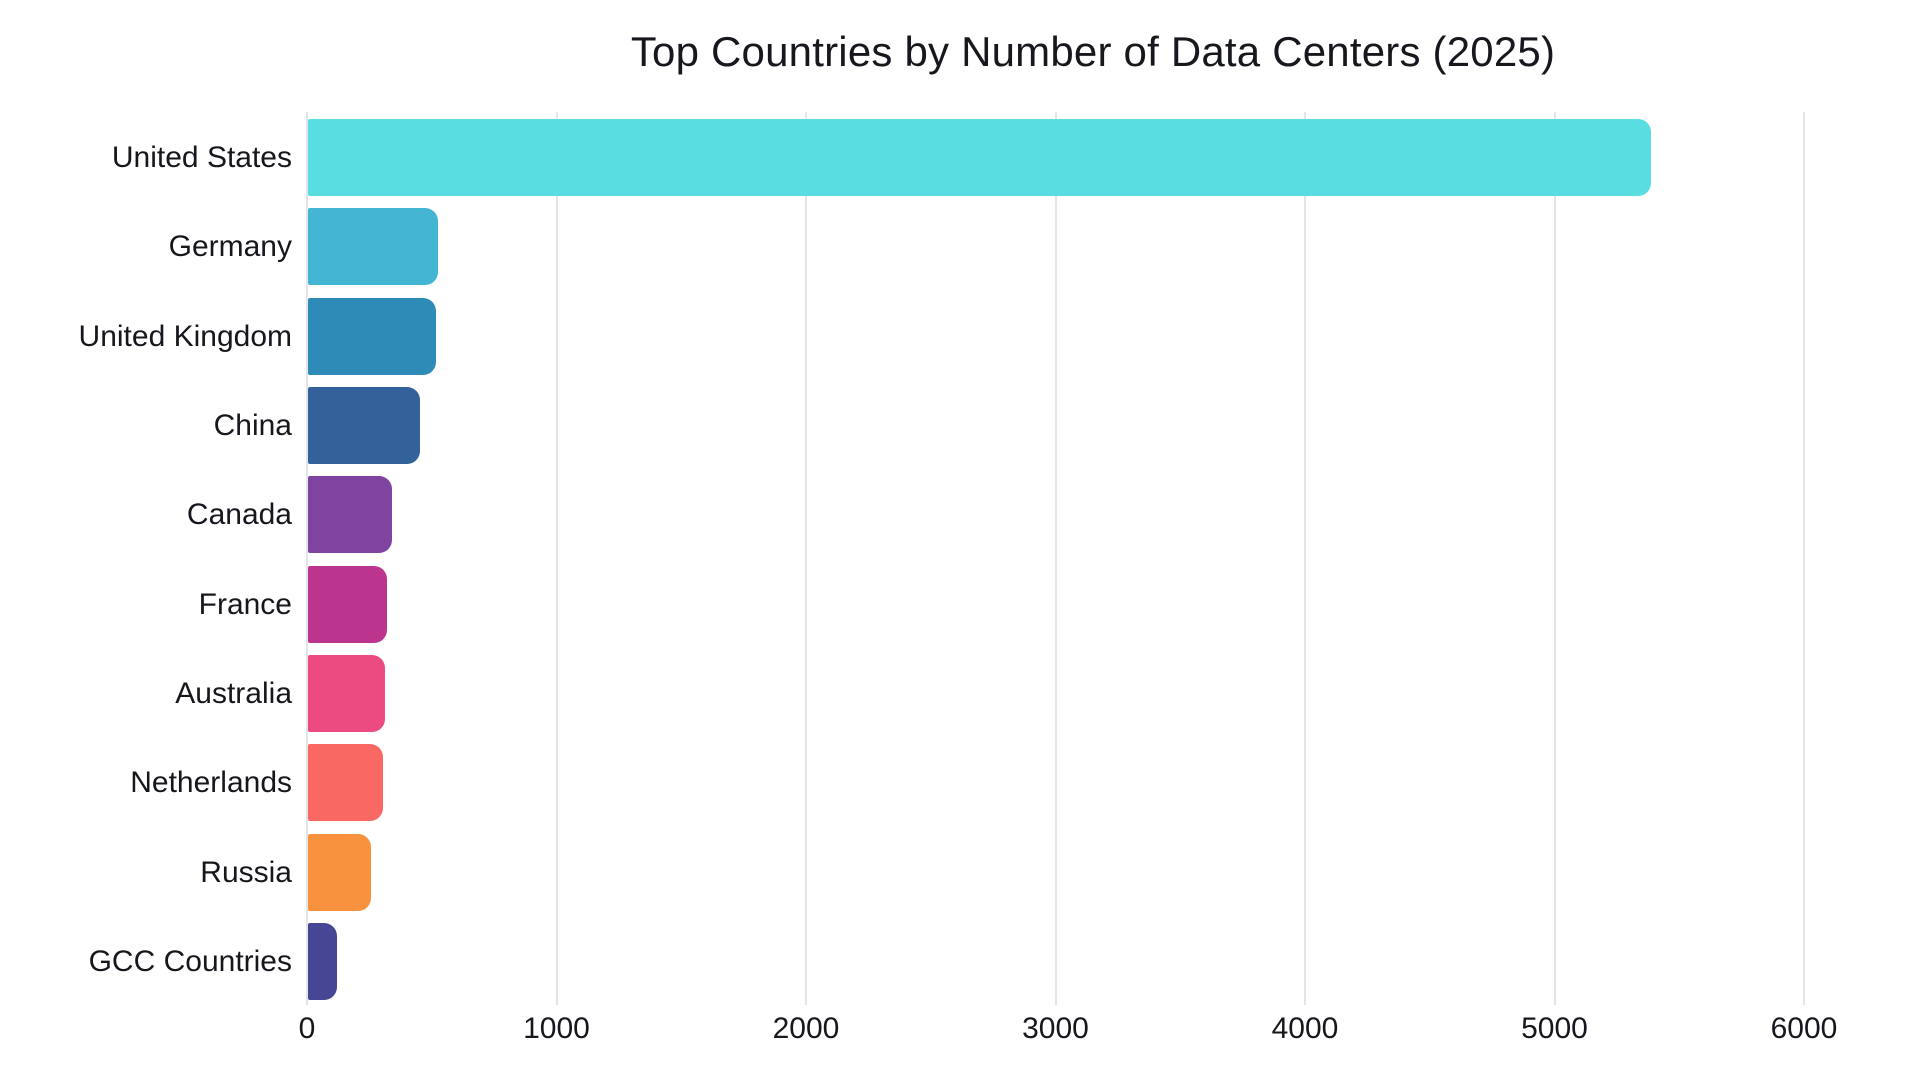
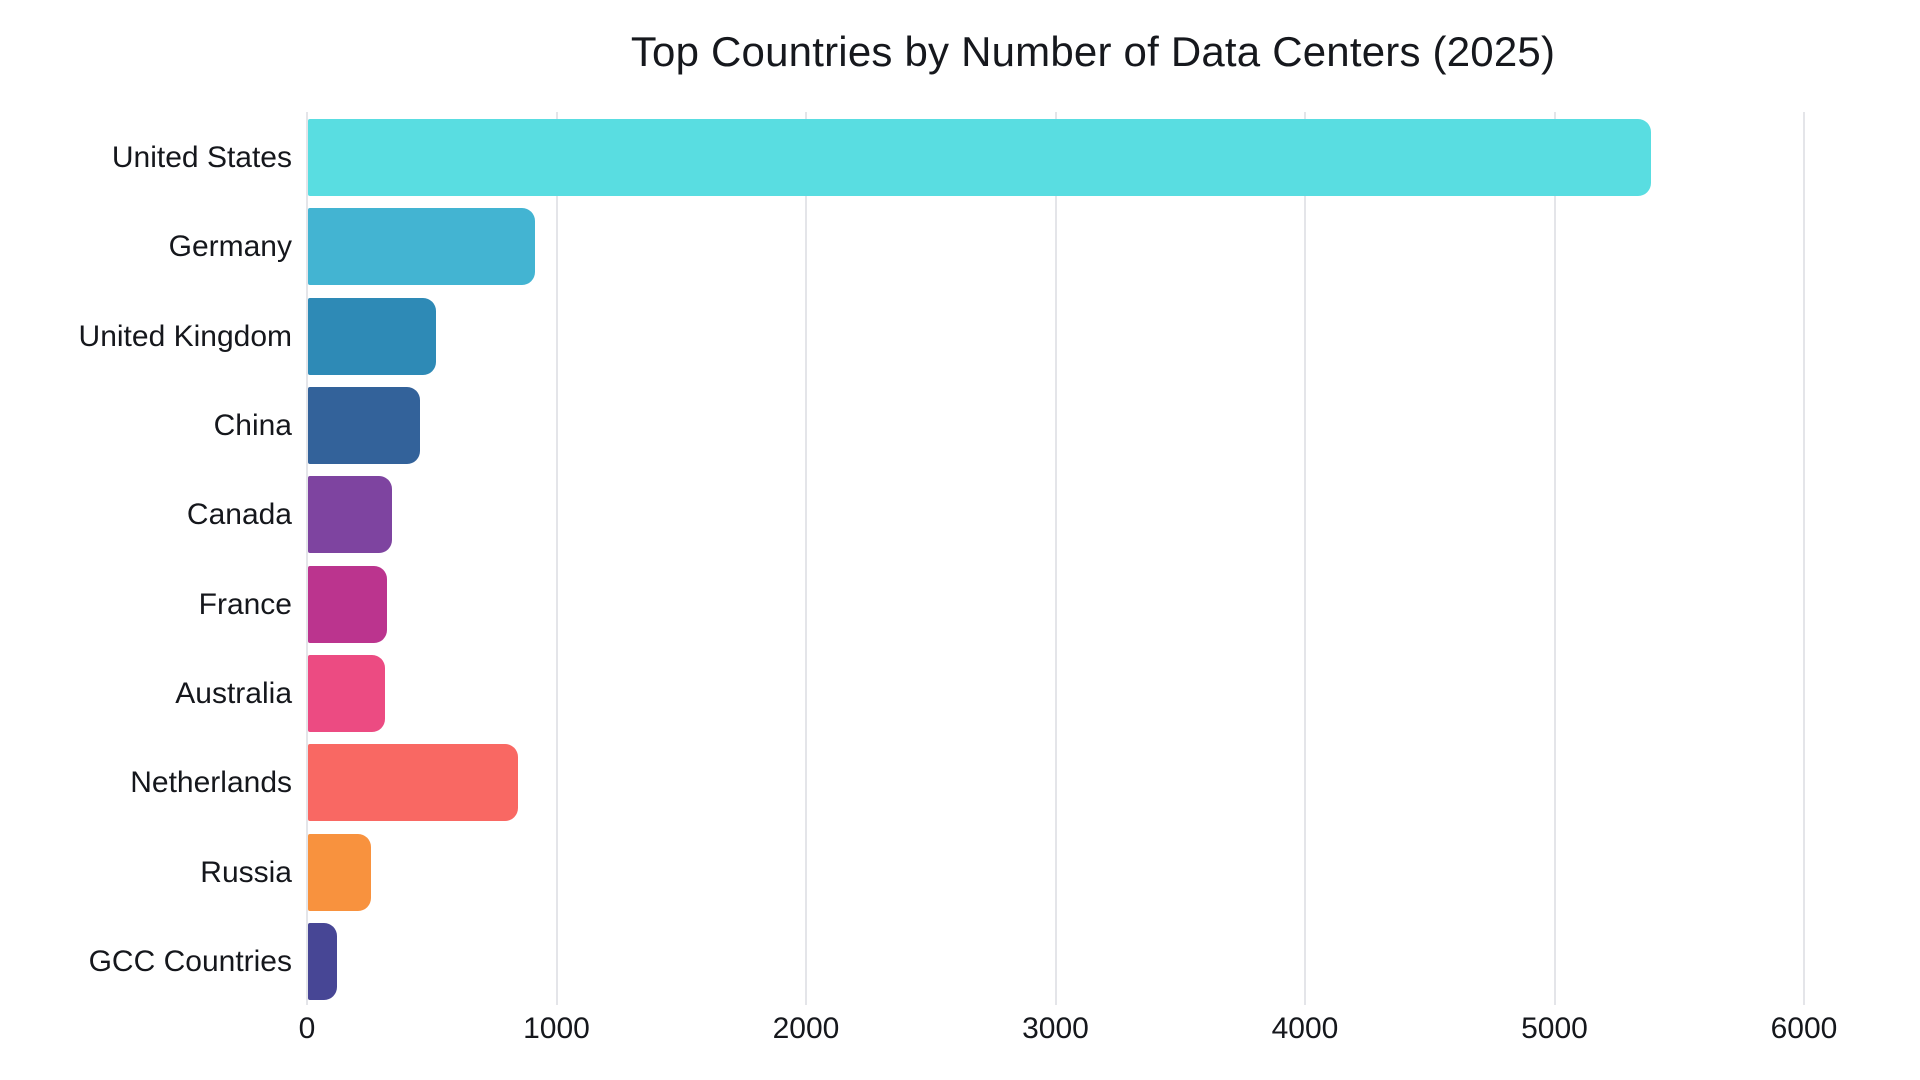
Germany: 520 -> 910
Netherlands: 300 -> 840
